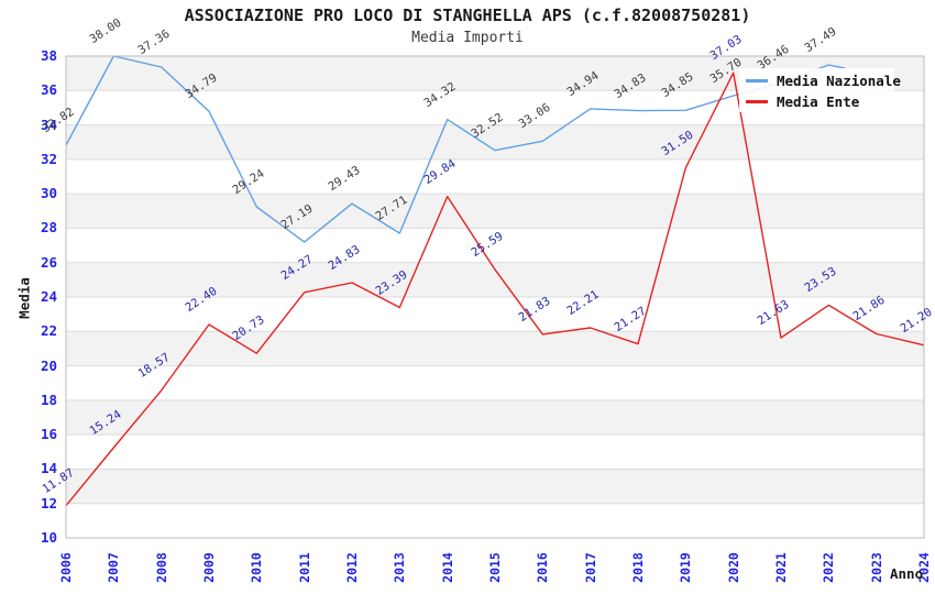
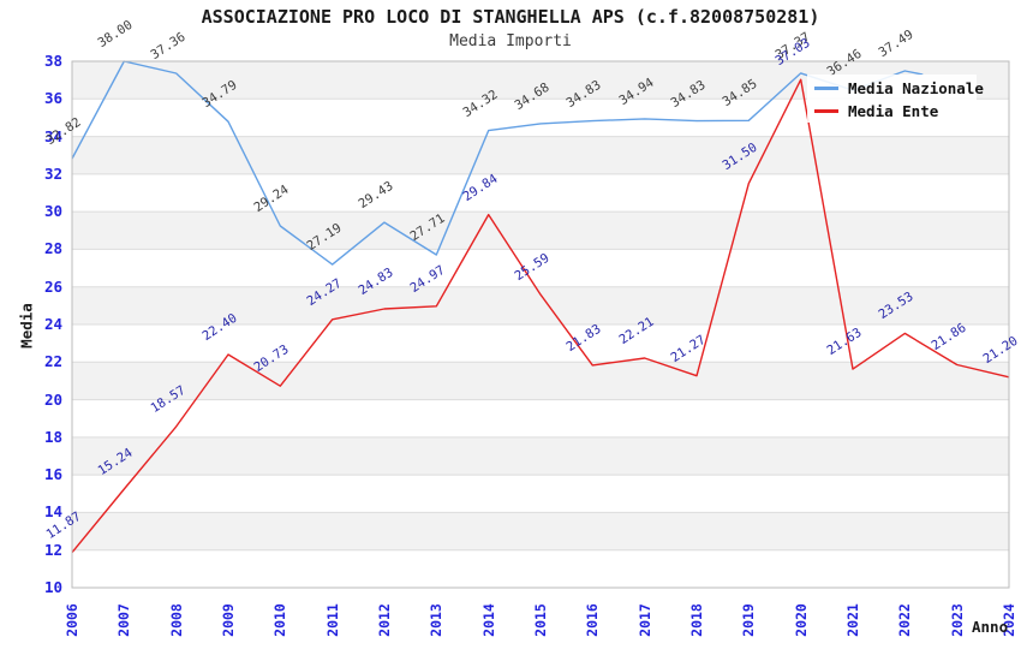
Media Ente/2013: 23.39 -> 24.97
Media Nazionale/2015: 32.52 -> 34.68
Media Nazionale/2016: 33.06 -> 34.83
Media Nazionale/2020: 35.70 -> 37.37
